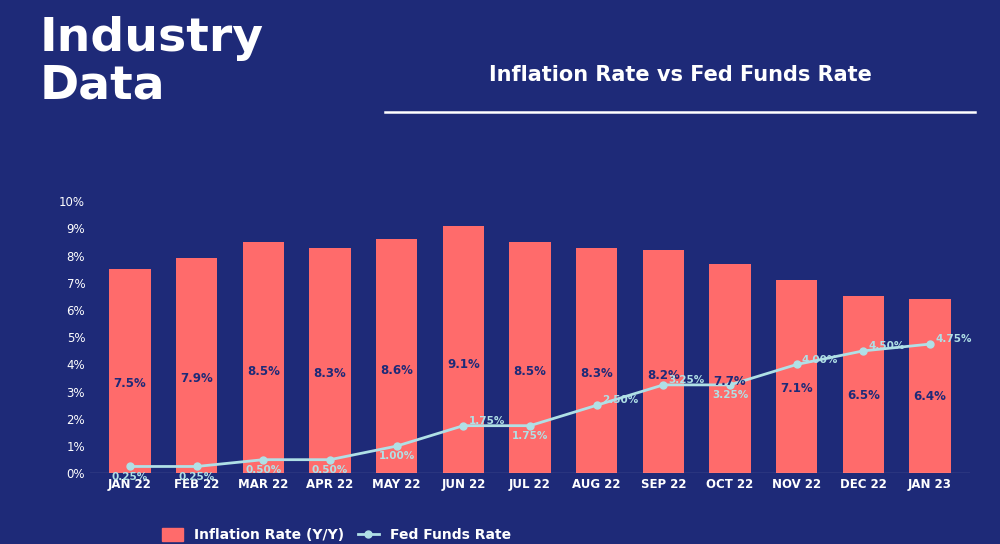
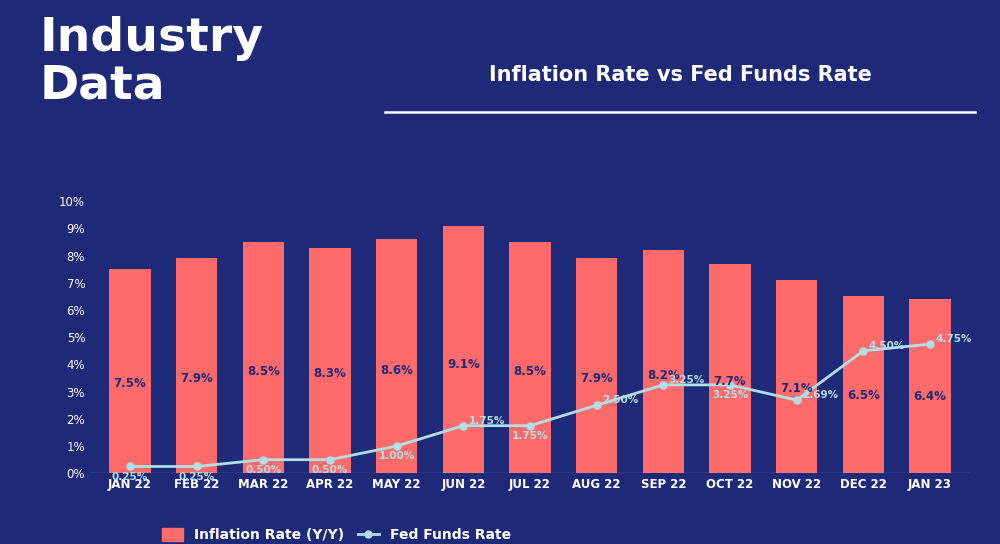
Inflation Rate (Y/Y)/AUG 22: 8.3% -> 7.9%
Fed Funds Rate/NOV 22: 4.00% -> 2.69%
